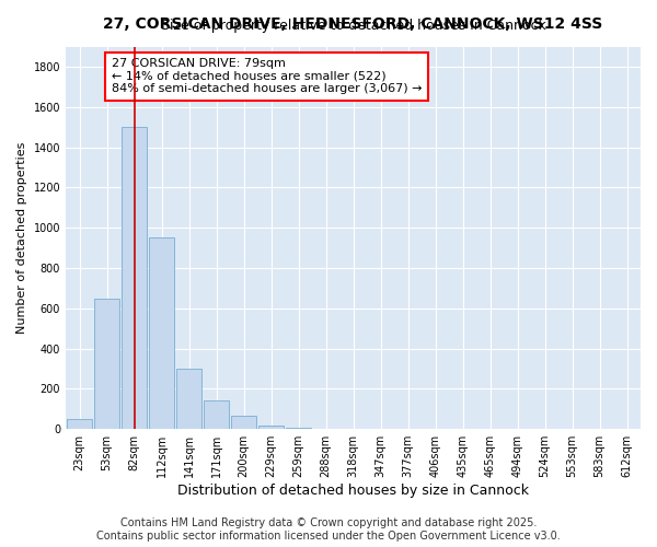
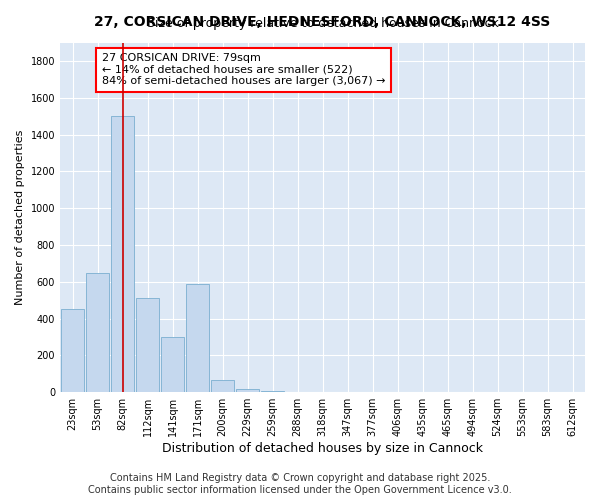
23sqm: 50 -> 450
112sqm: 950 -> 510
171sqm: 140 -> 590
